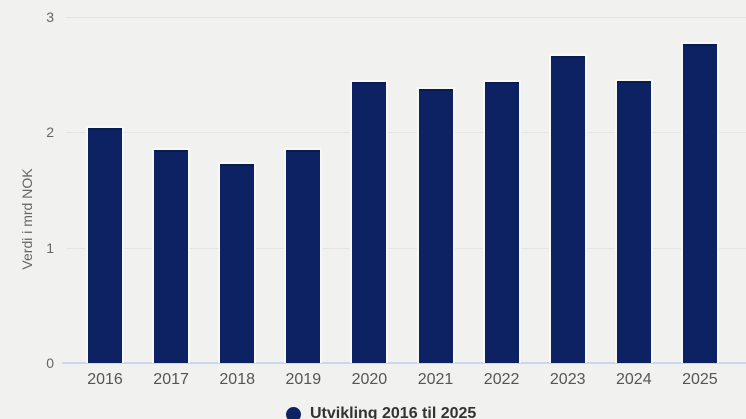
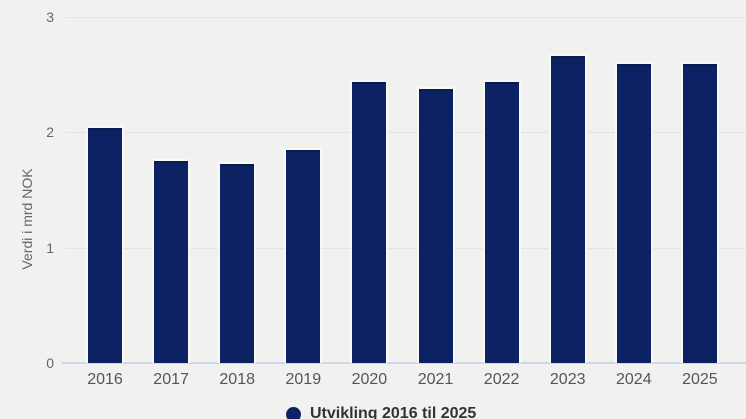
2017: 1.86 -> 1.77
2024: 2.46 -> 2.61
2025: 2.78 -> 2.61
